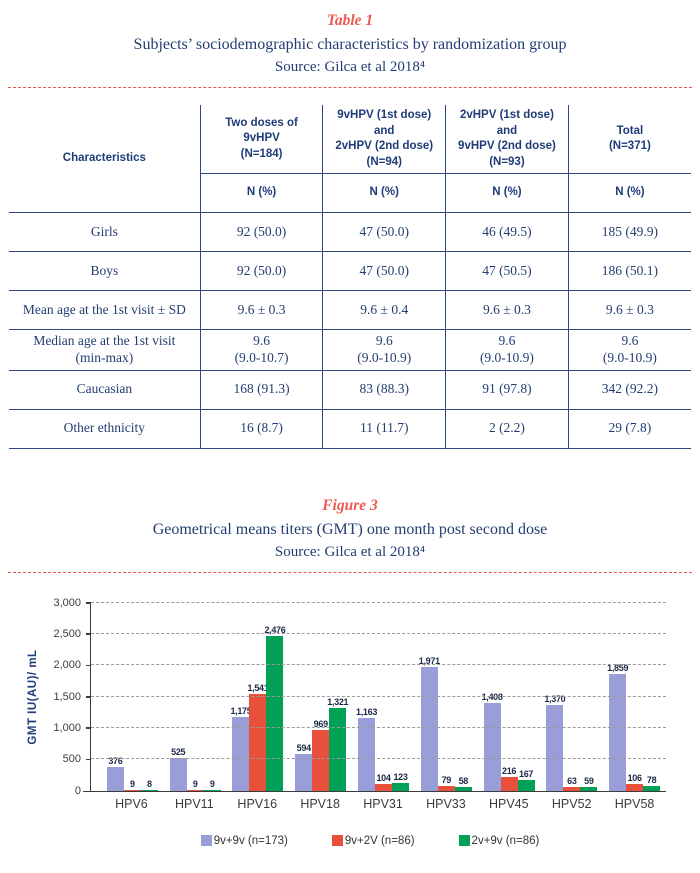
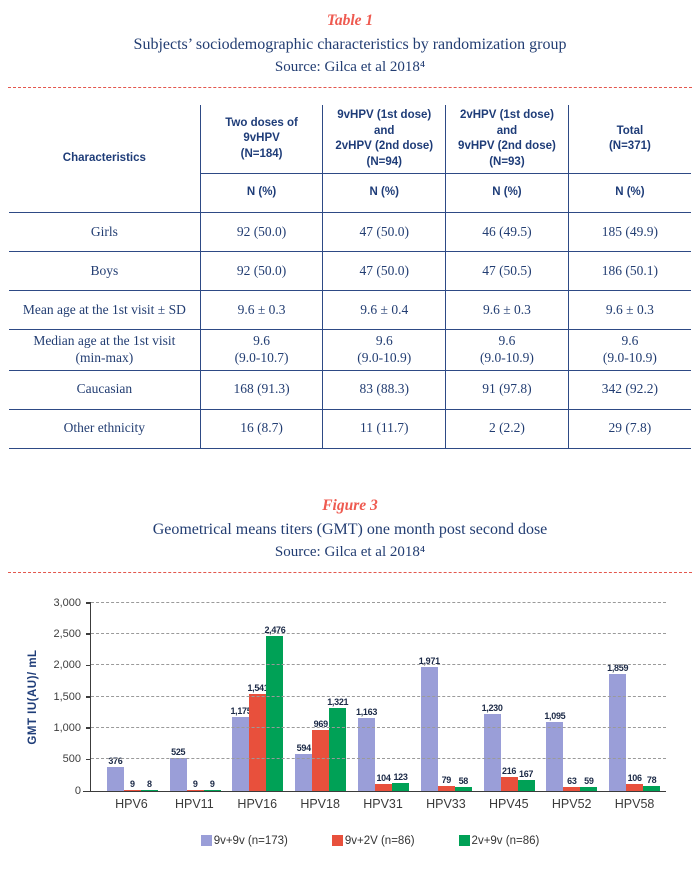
9v+9v (n=173)/HPV45: 1,408 -> 1,230
9v+9v (n=173)/HPV52: 1,370 -> 1,095
